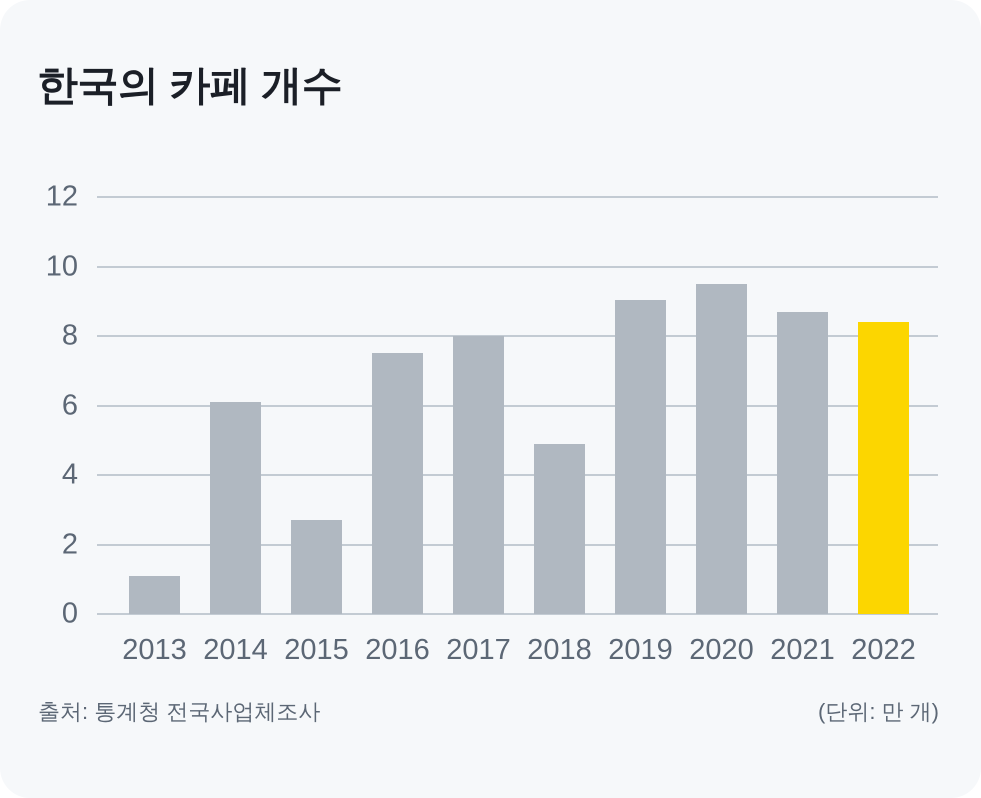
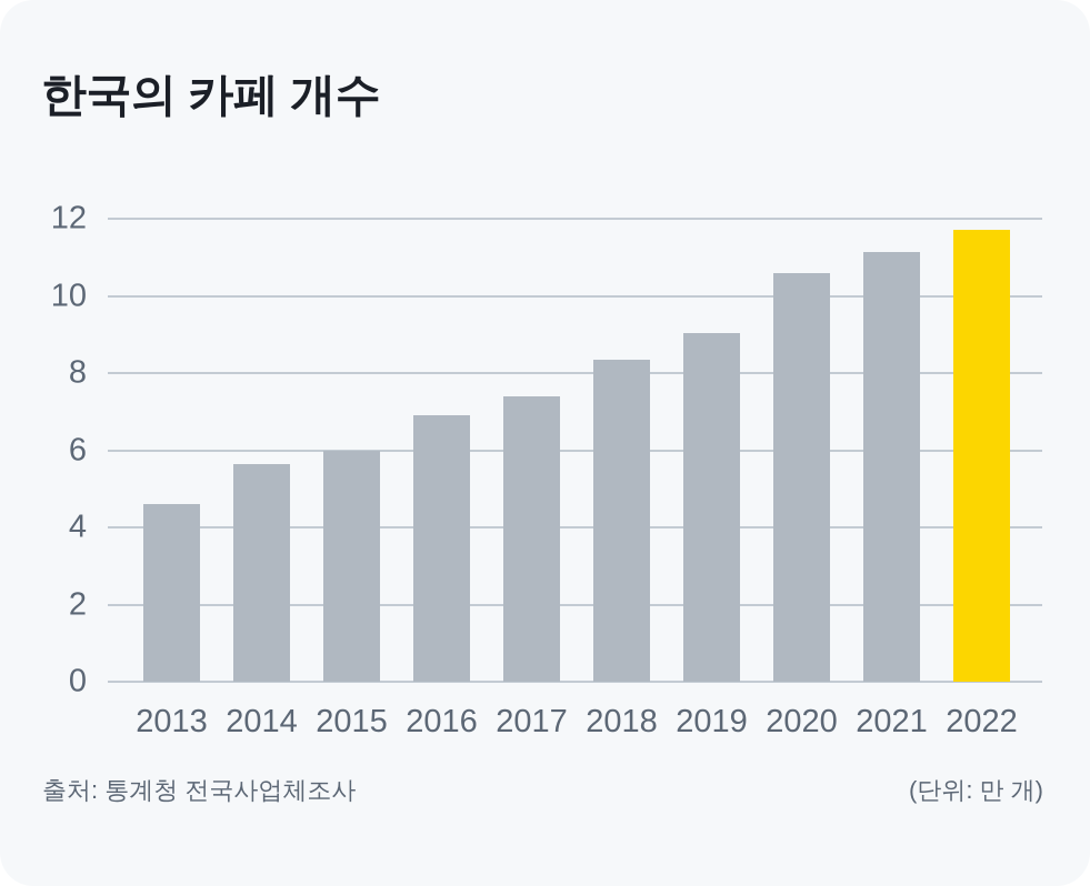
2013: 1.1 -> 4.6
2014: 6.1 -> 5.7
2015: 2.7 -> 6.0
2016: 7.5 -> 6.9
2017: 8.0 -> 7.4
2018: 4.9 -> 8.3
2020: 9.5 -> 10.6
2021: 8.7 -> 11.2
2022: 8.4 -> 11.7
